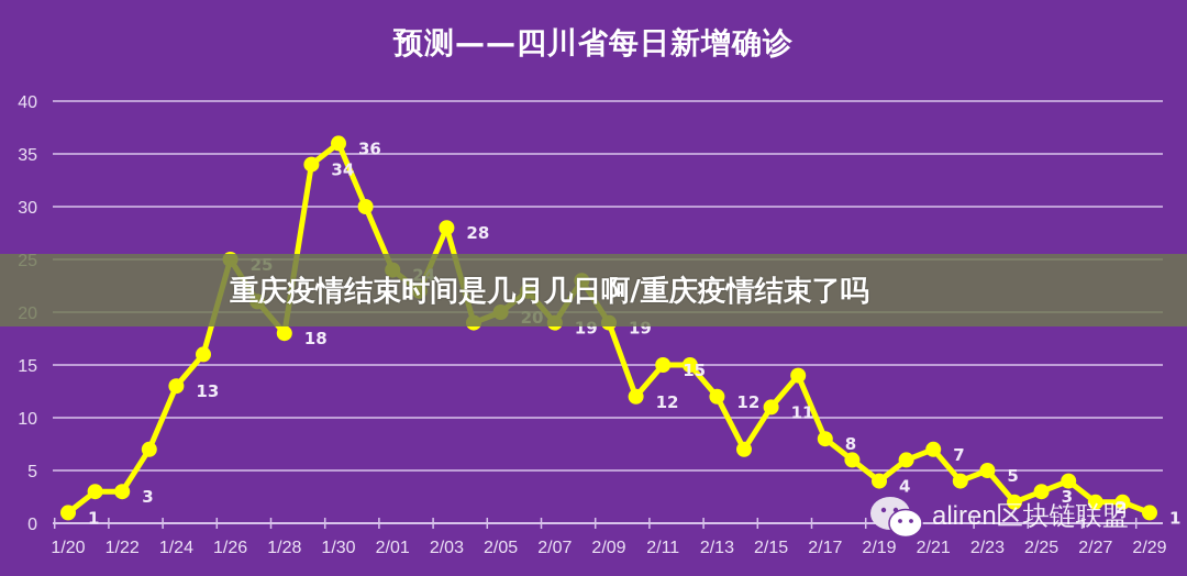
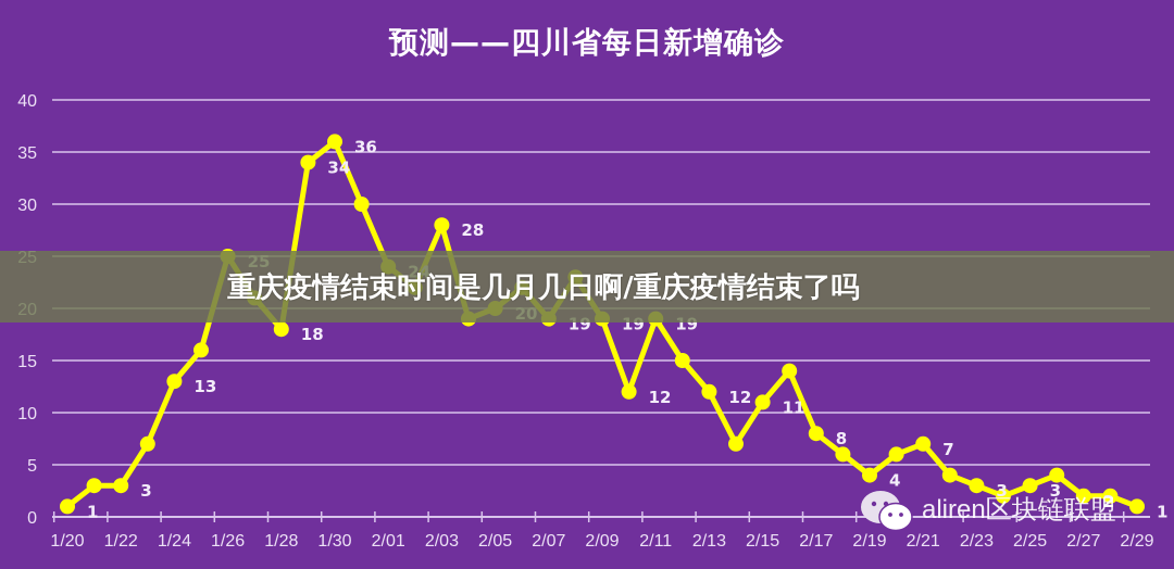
2/11: 15 -> 19
2/23: 5 -> 3
